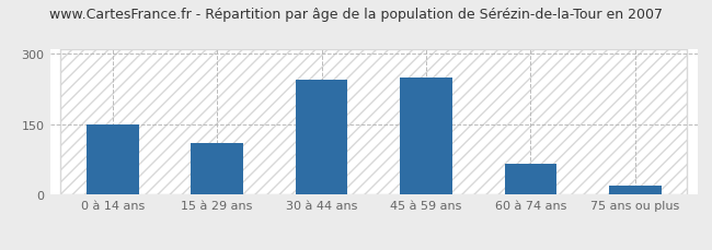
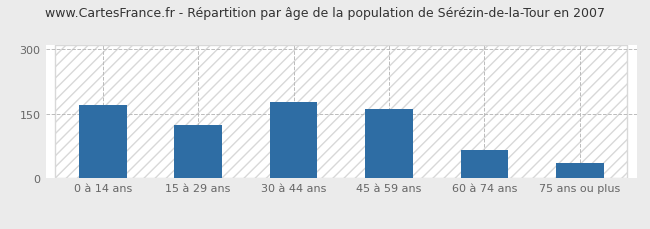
0 à 14 ans: 150 -> 170
15 à 29 ans: 110 -> 125
30 à 44 ans: 245 -> 178
45 à 59 ans: 250 -> 162
75 ans ou plus: 20 -> 35
